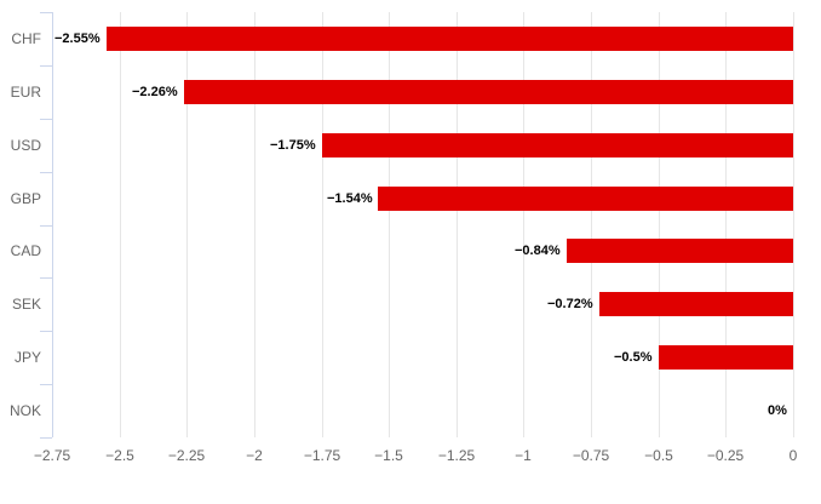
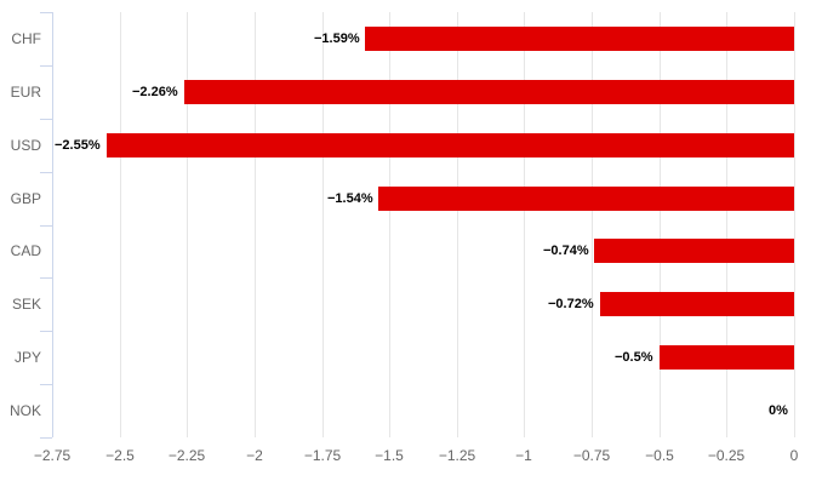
CHF: −2.55% -> −1.59%
USD: −1.75% -> −2.55%
CAD: −0.84% -> −0.74%
